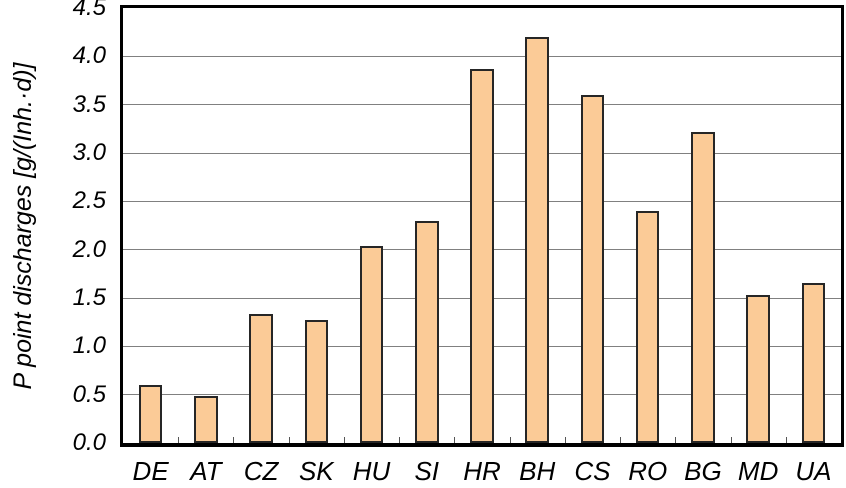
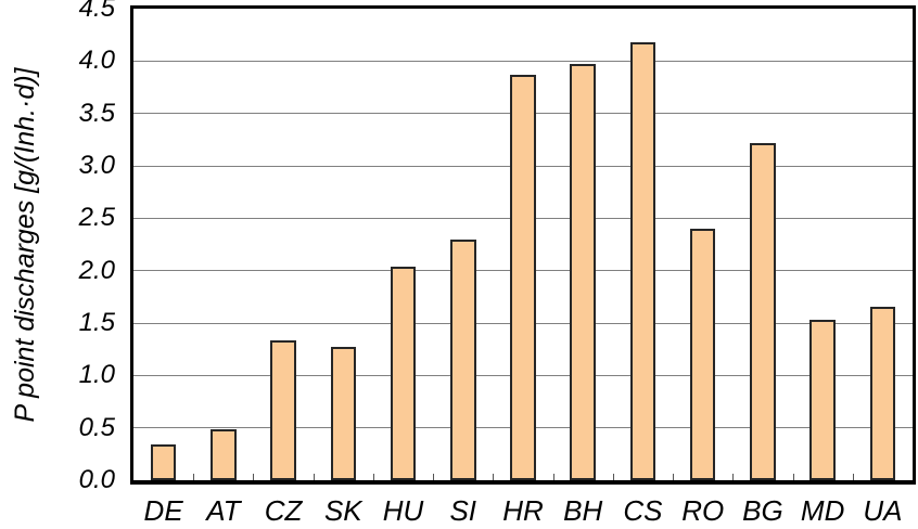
DE: 0.6 -> 0.3
BH: 4.2 -> 4.0
CS: 3.6 -> 4.2
